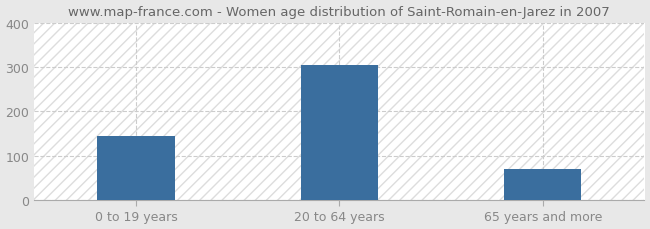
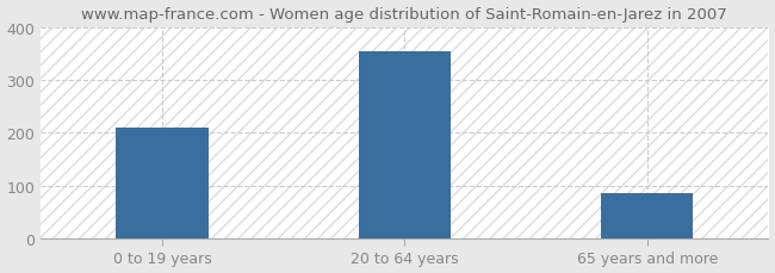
0 to 19 years: 145 -> 210
20 to 64 years: 305 -> 355
65 years and more: 70 -> 85
